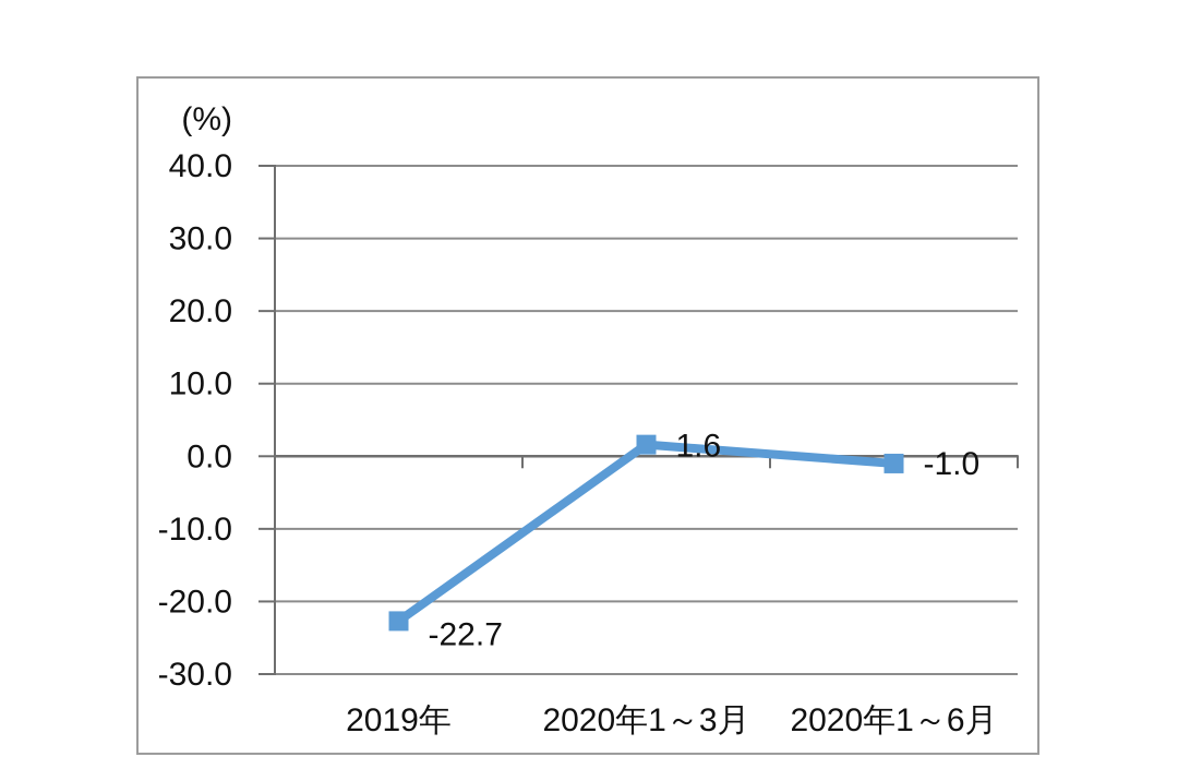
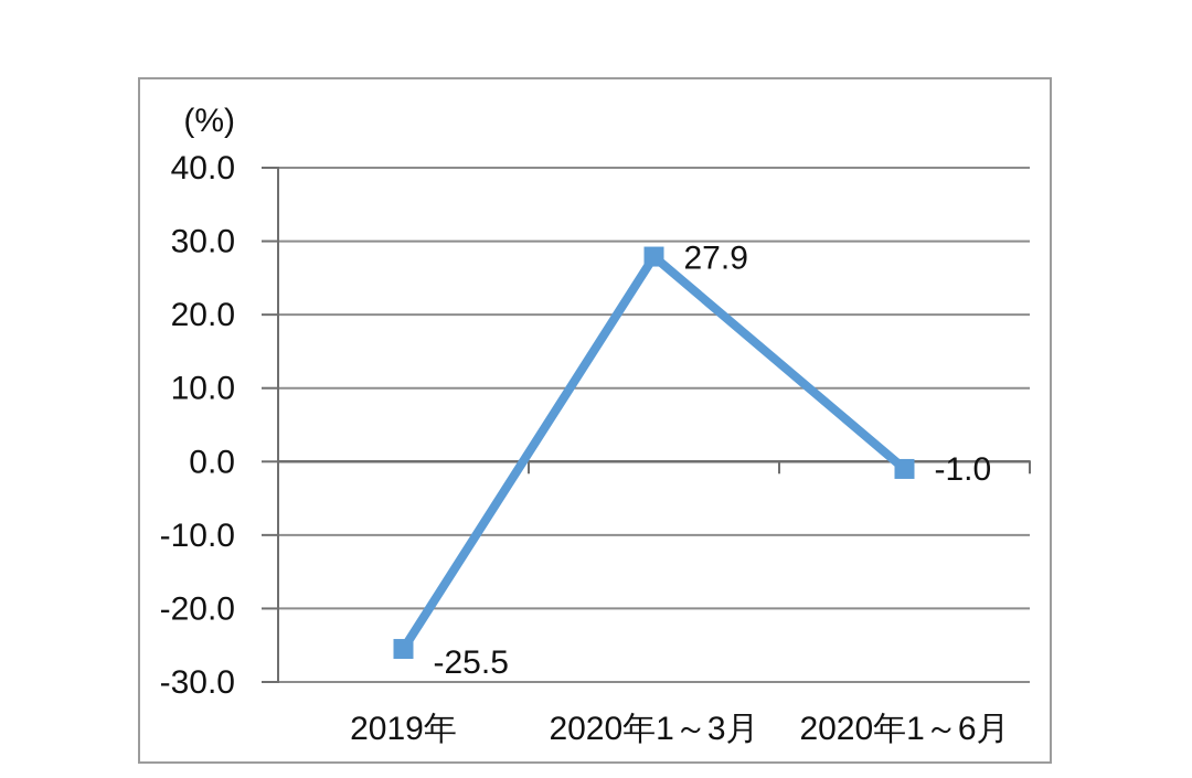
2019年: -22.7 -> -25.5
2020年1～3月: 1.6 -> 27.9
